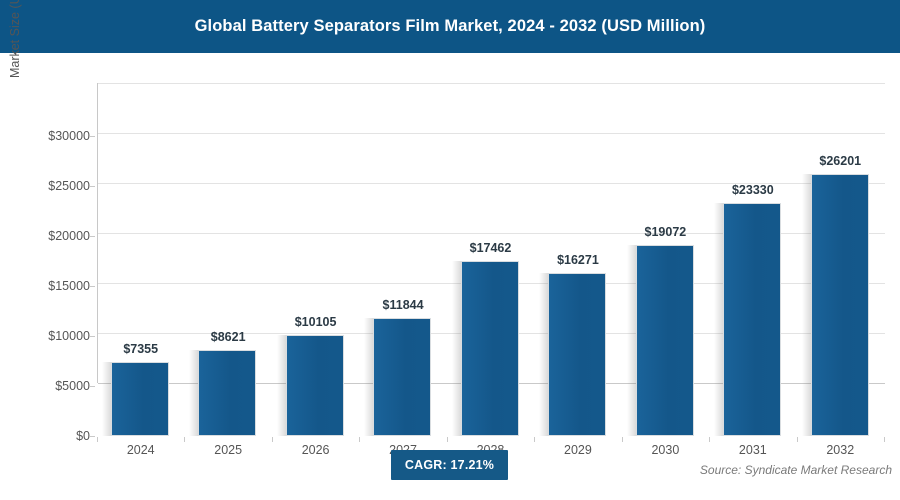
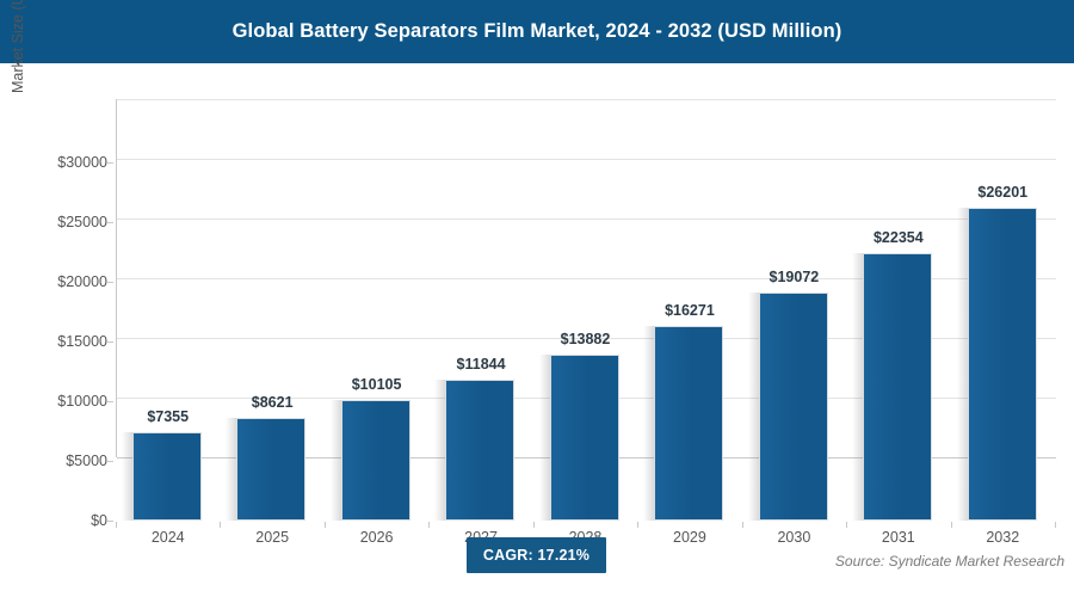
2028: $17462 -> $13882
2031: $23330 -> $22354
